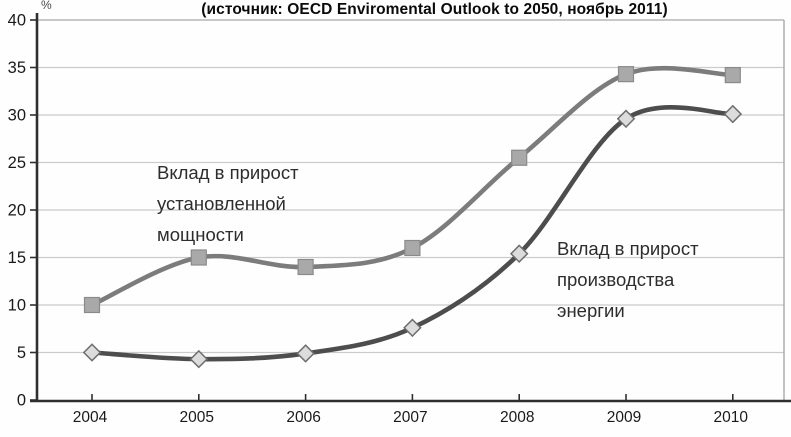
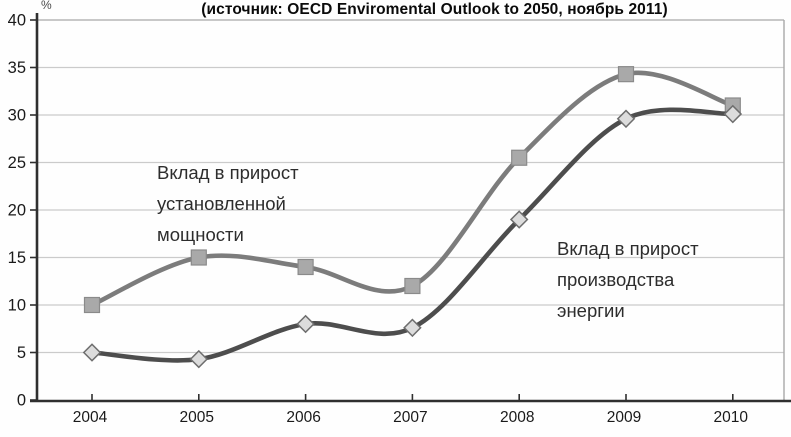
Вклад в прирост производства энергии/2006: 5 -> 8
Вклад в прирост установленной мощности/2007: 16 -> 12
Вклад в прирост производства энергии/2008: 15 -> 19
Вклад в прирост установленной мощности/2010: 34 -> 31
